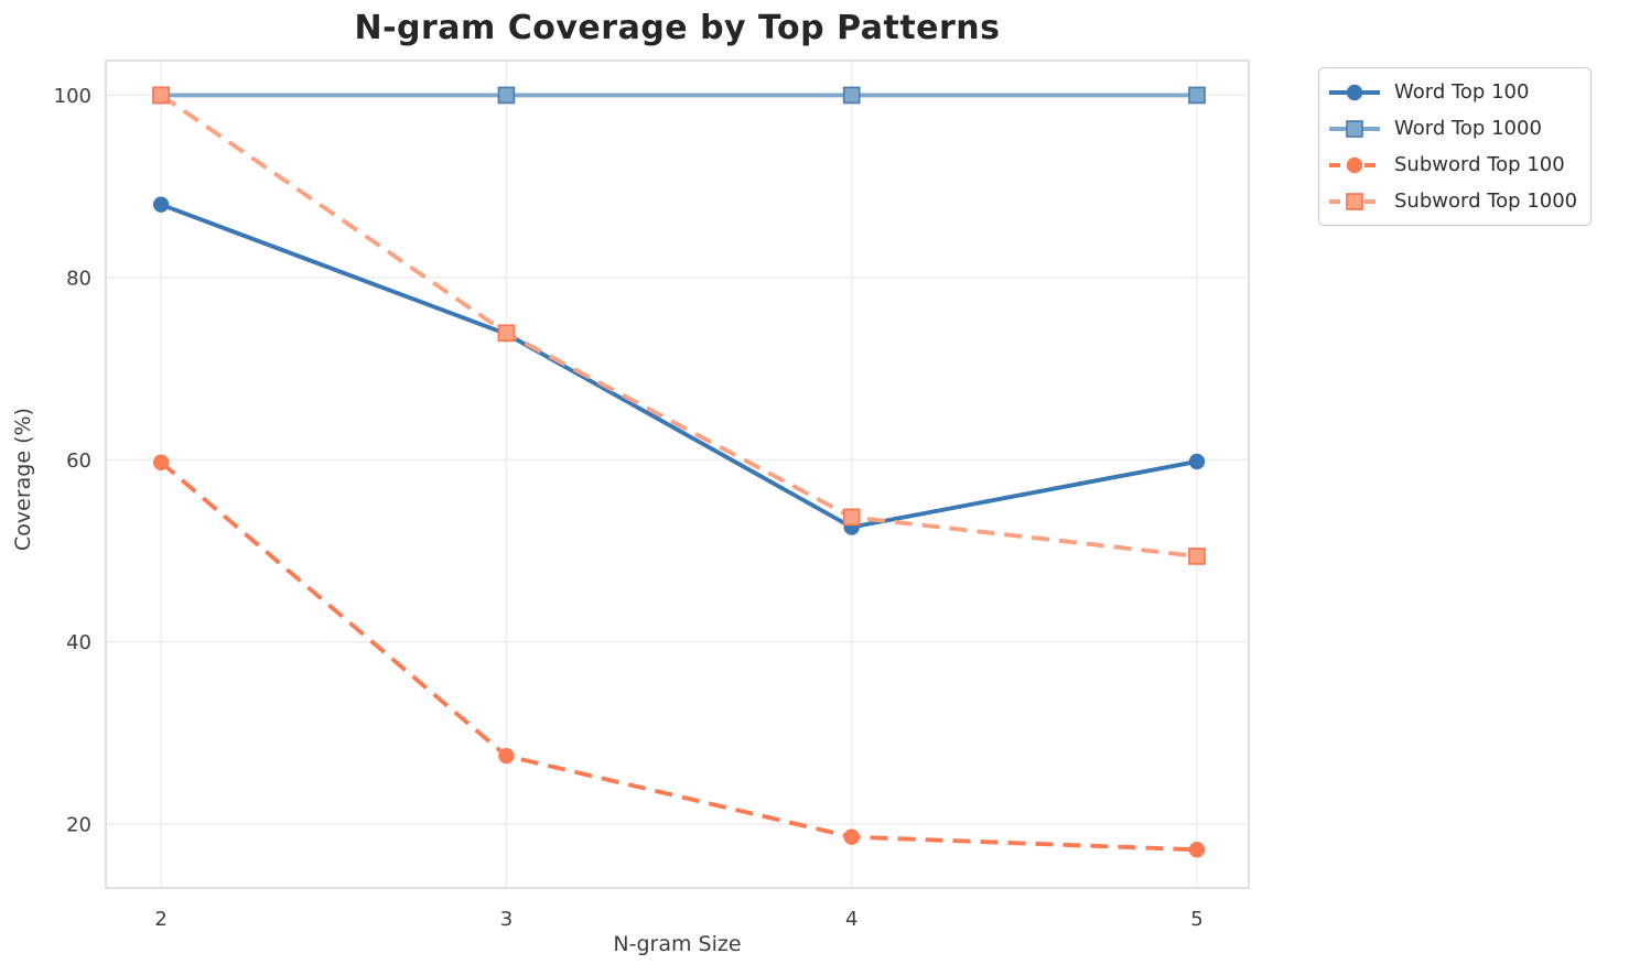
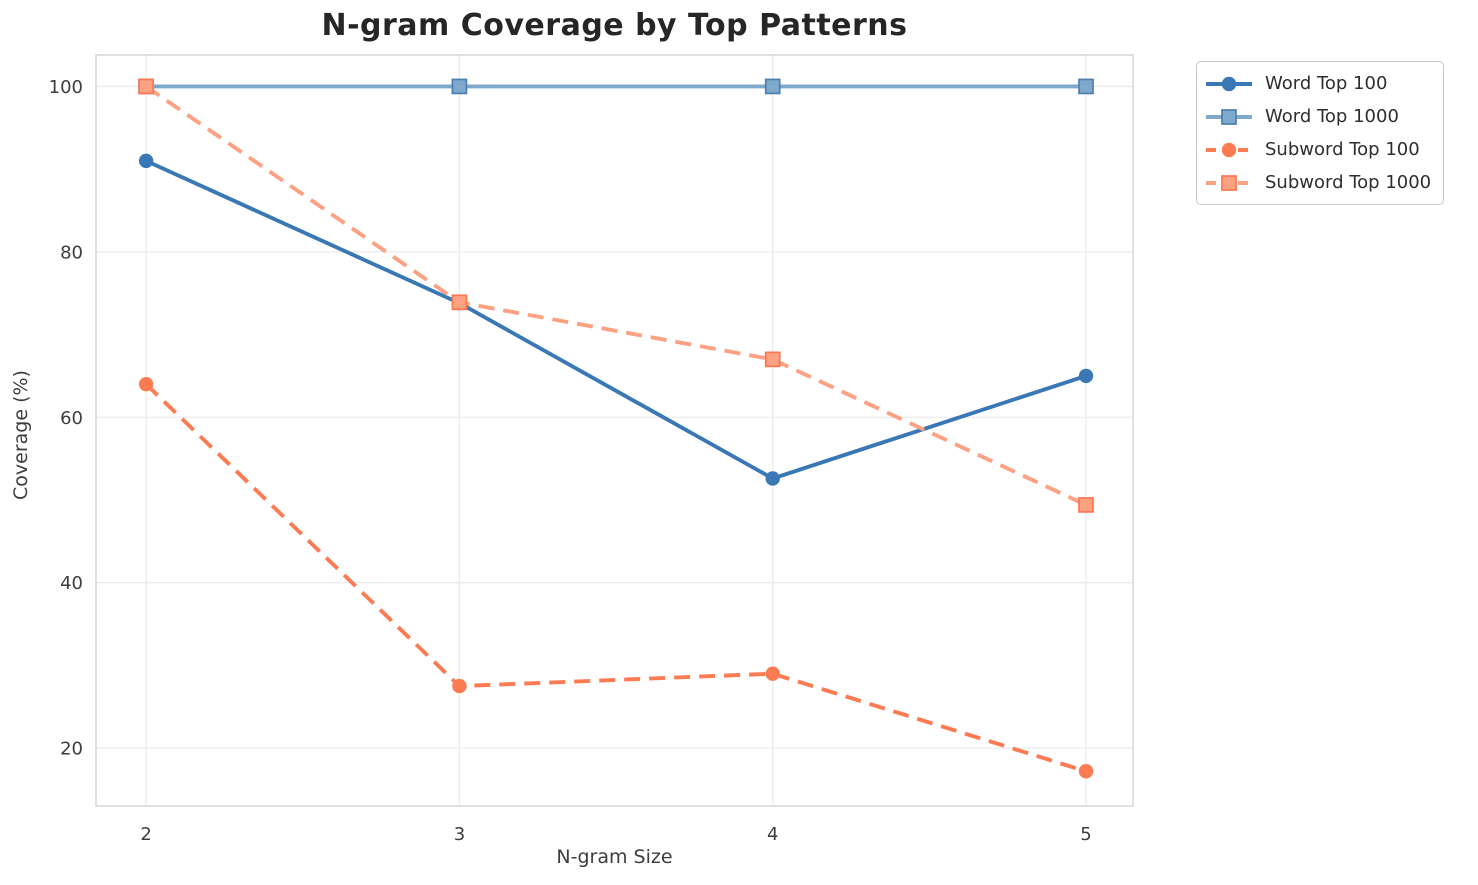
Word Top 100/2: 88 -> 91
Subword Top 100/2: 60 -> 64
Subword Top 100/4: 19 -> 29
Subword Top 1000/4: 54 -> 67
Word Top 100/5: 60 -> 65
